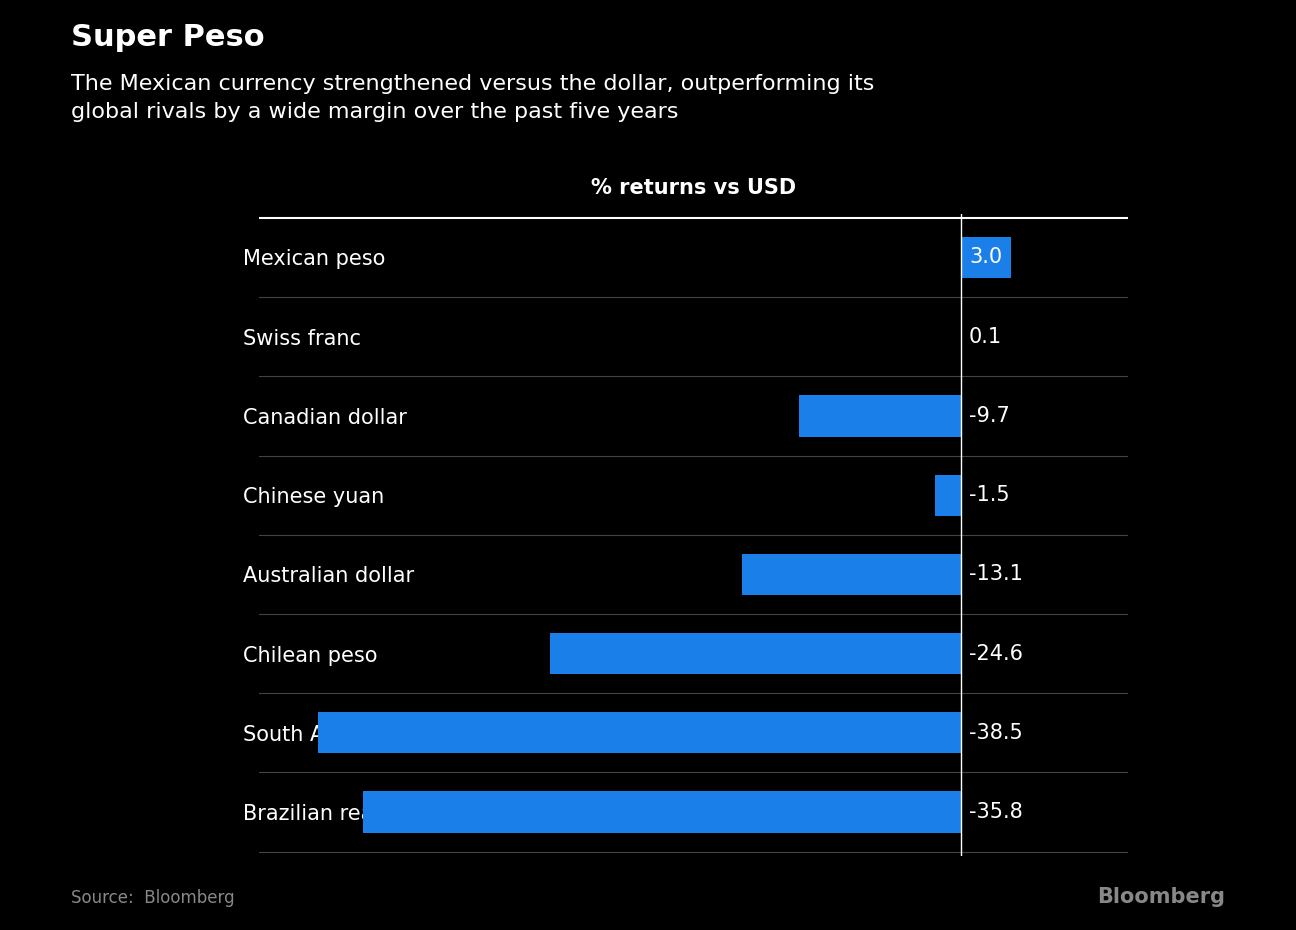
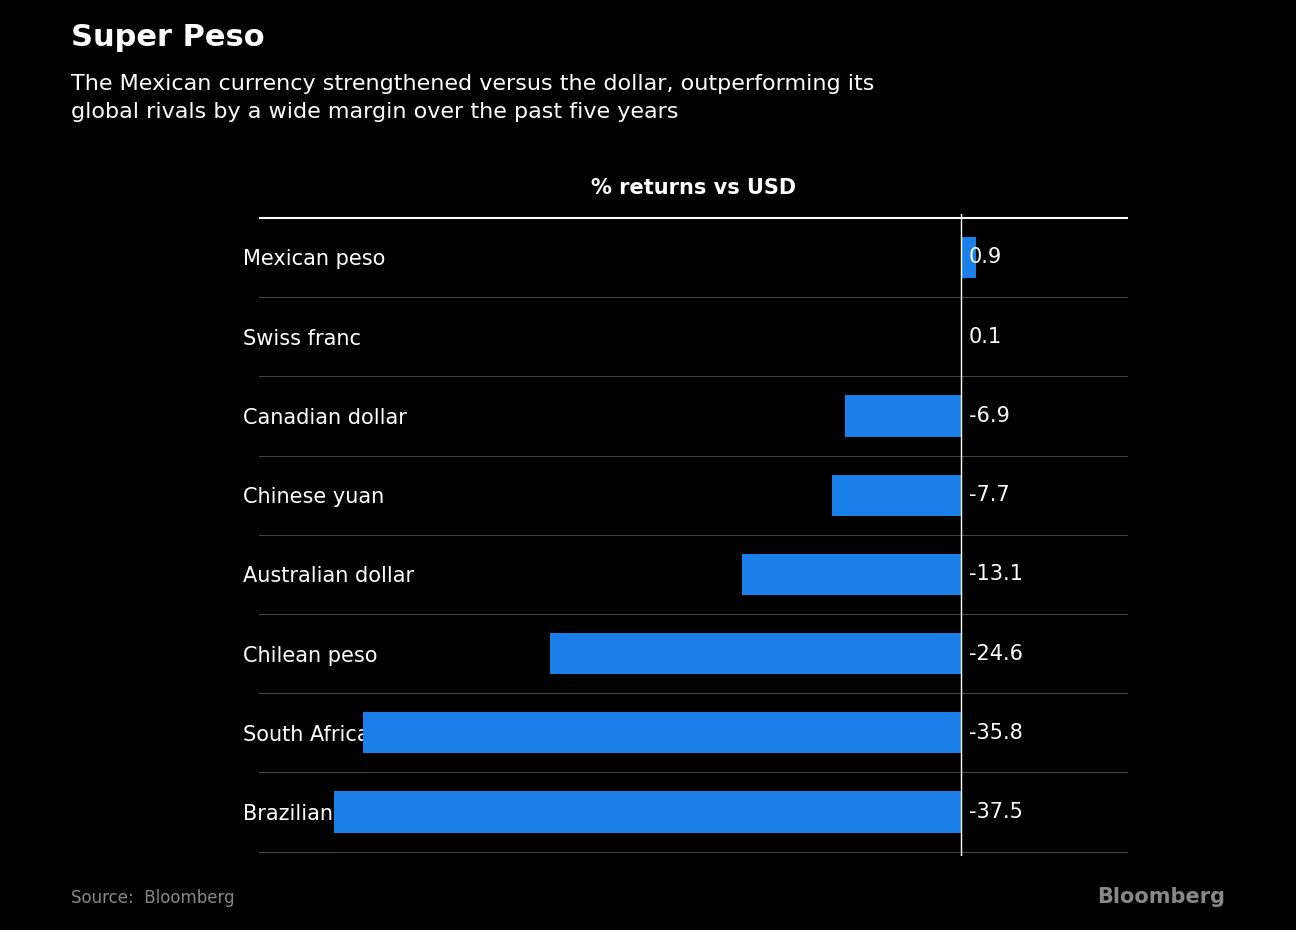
Mexican peso: 3.0 -> 0.9
Canadian dollar: -9.7 -> -6.9
Chinese yuan: -1.5 -> -7.7
South African rand: -38.5 -> -35.8
Brazilian real: -35.8 -> -37.5
